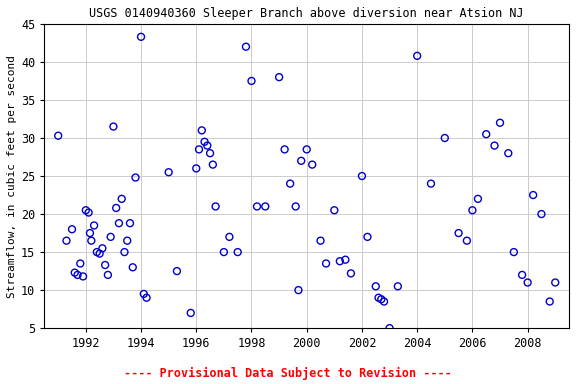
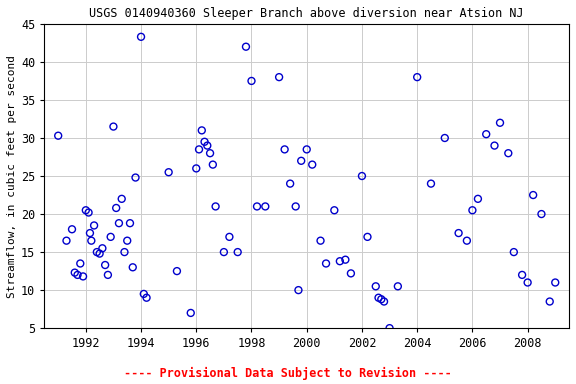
2004: 40.8 -> 38.0
